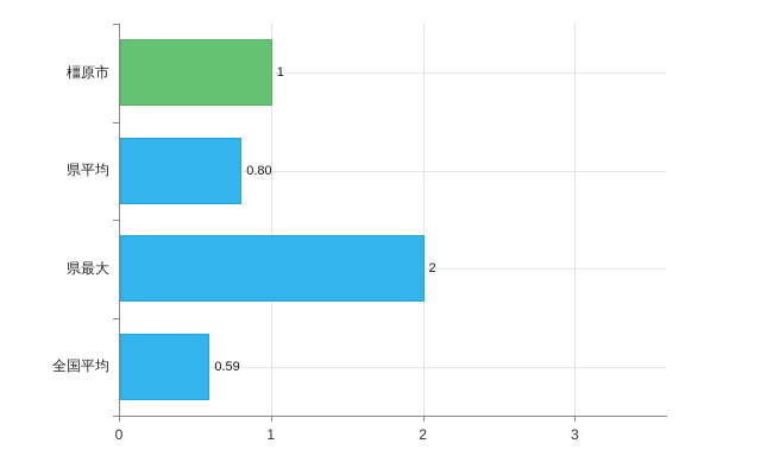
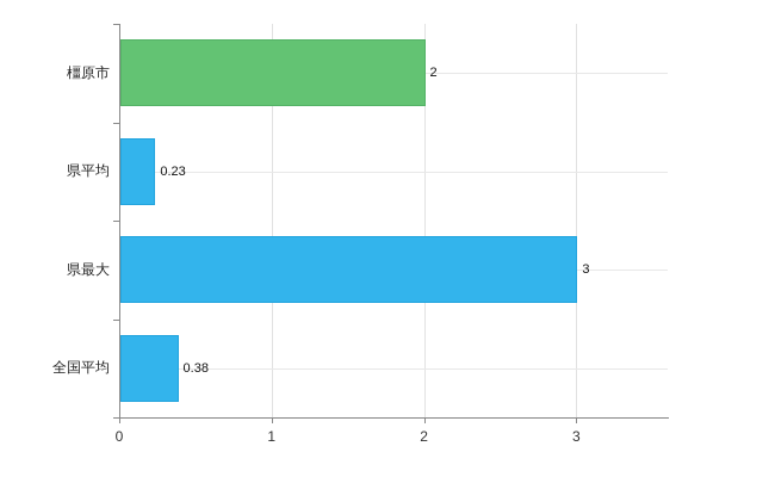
橿原市: 1 -> 2
県平均: 0.80 -> 0.23
県最大: 2 -> 3
全国平均: 0.59 -> 0.38
